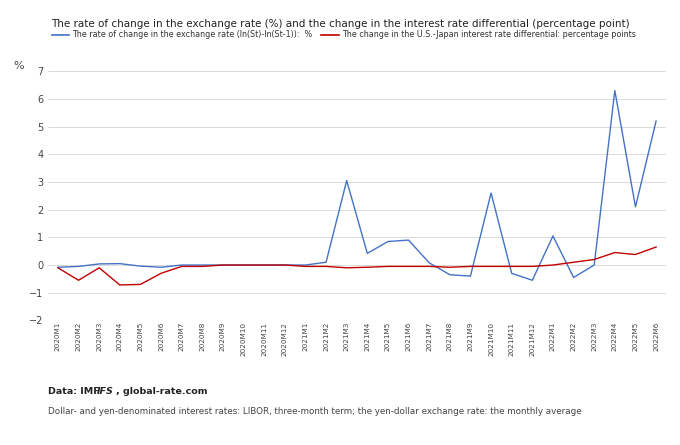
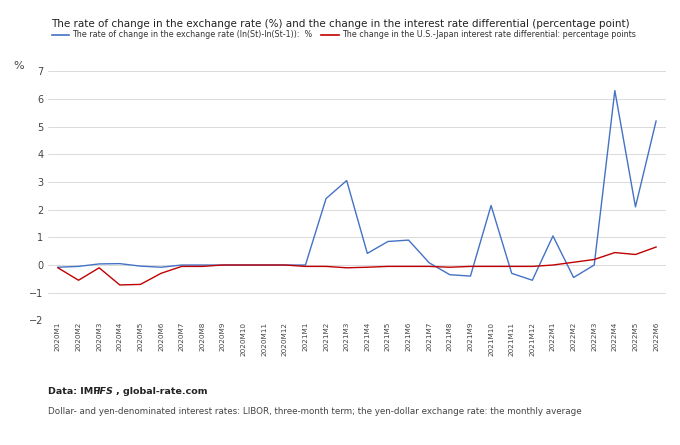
The rate of change in the exchange rate (ln(St)-ln(St-1)): %/2021M2: 0.10 -> 2.40
The rate of change in the exchange rate (ln(St)-ln(St-1)): %/2021M10: 2.60 -> 2.15
